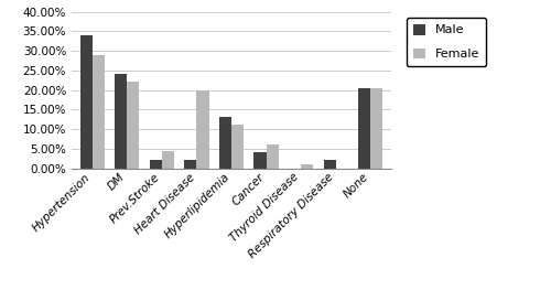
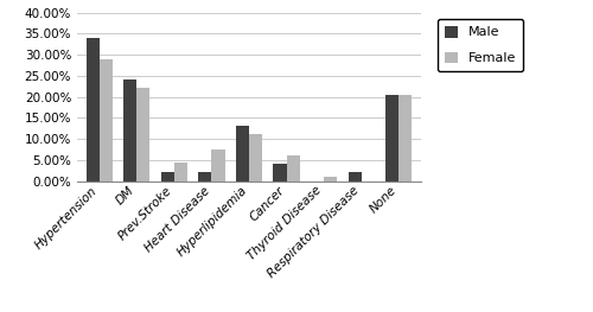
Female/Heart Disease: 20.0% -> 7.5%
